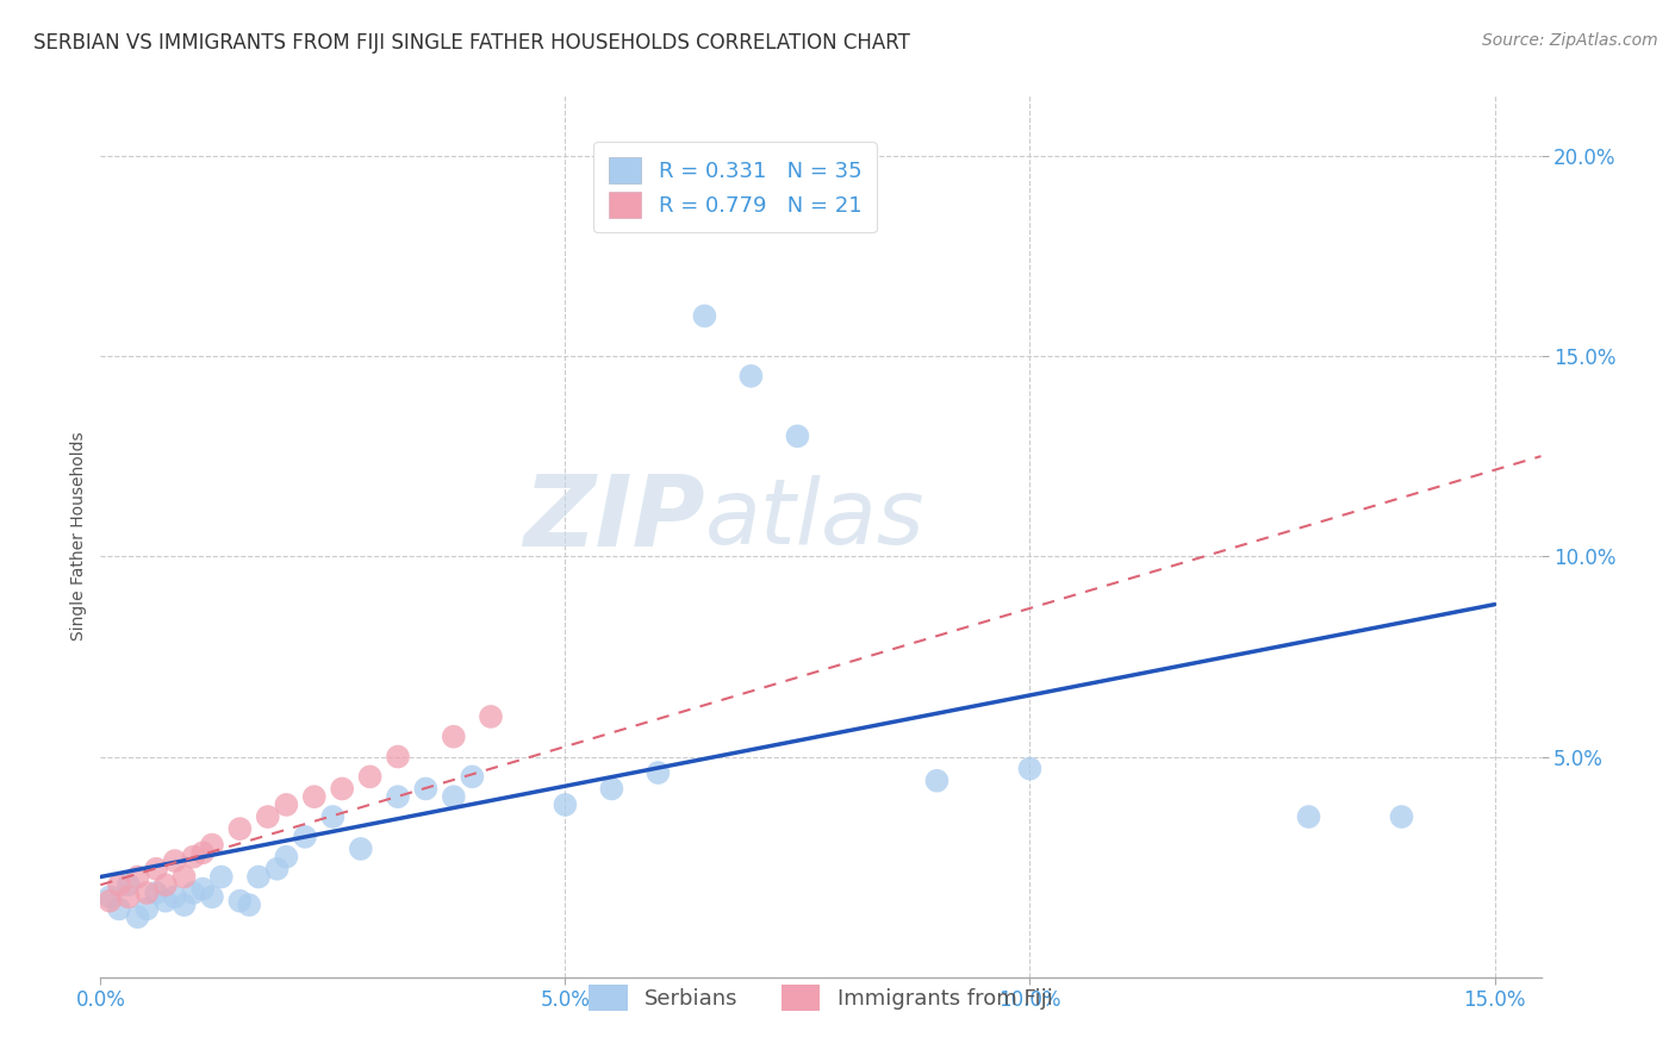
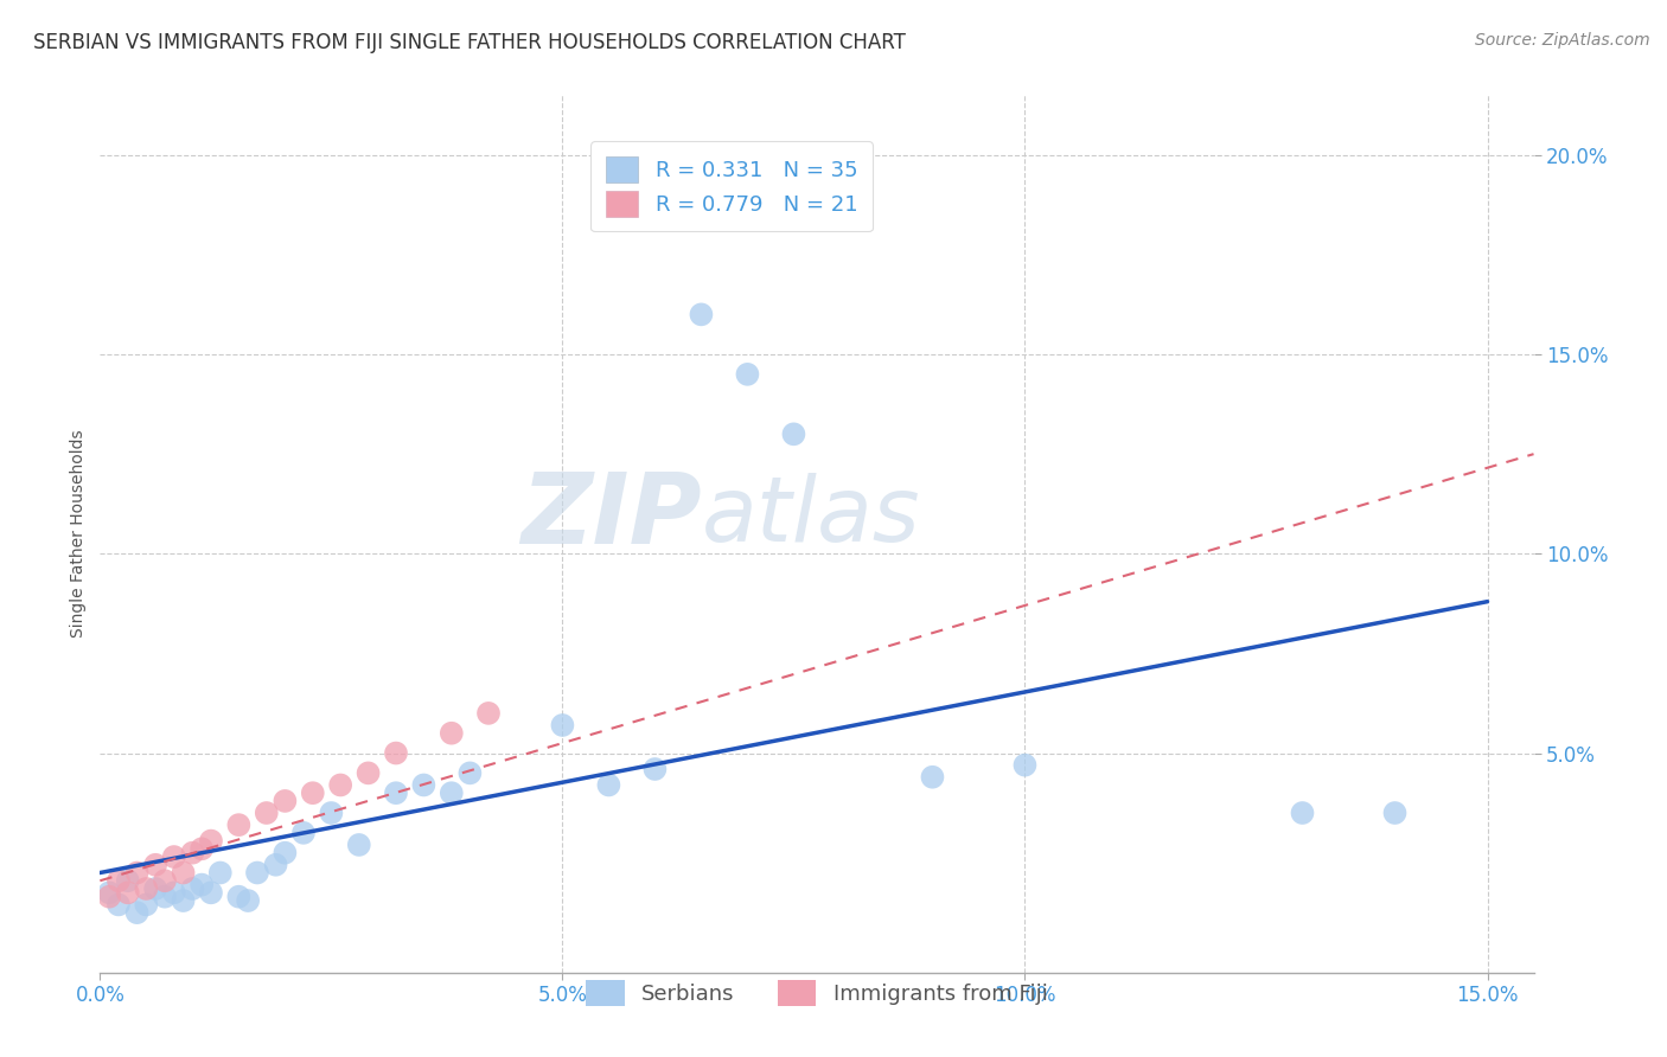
Serbians/5.0%: 3.8% -> 5.7%
